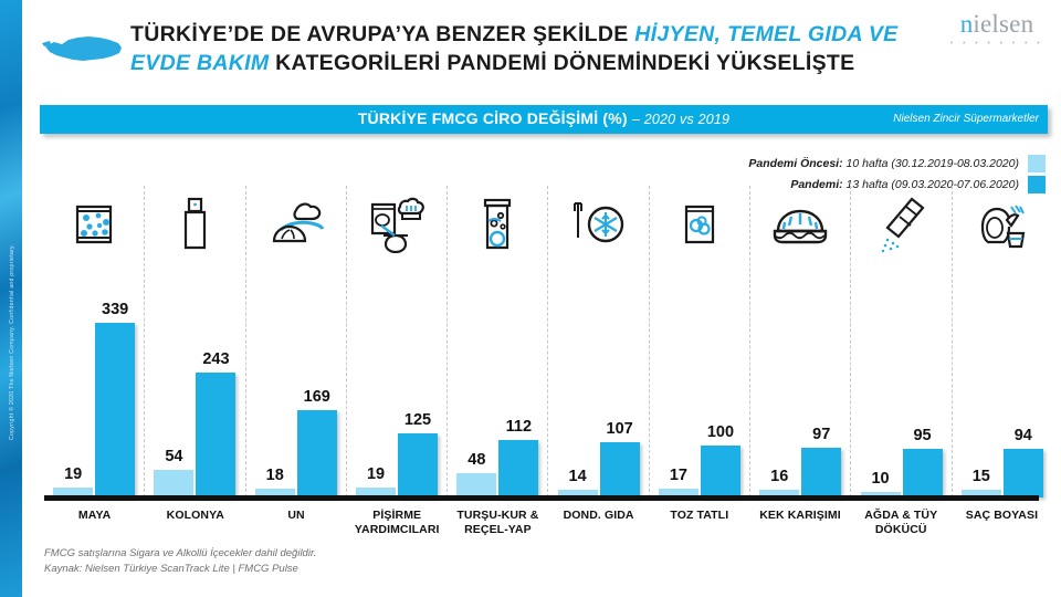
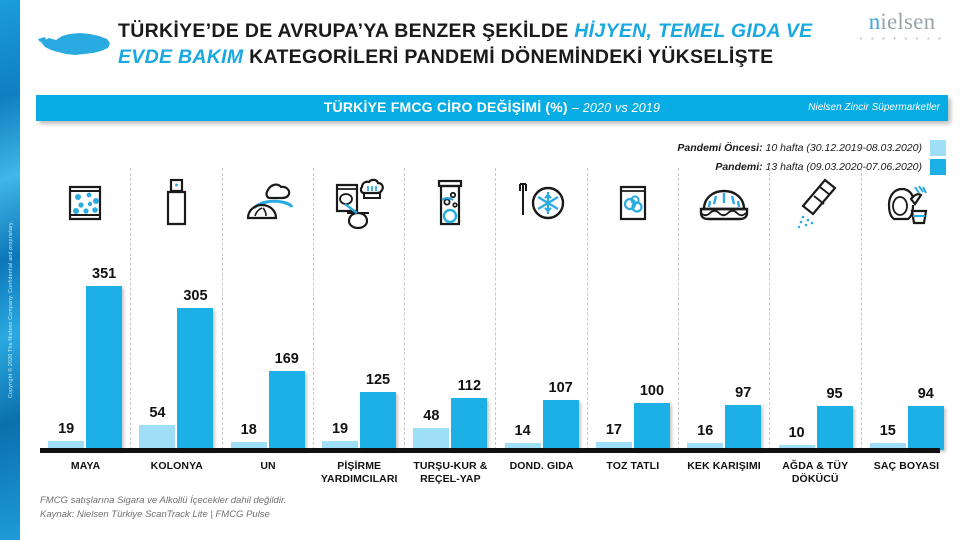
Pandemi: 13 hafta (09.03.2020-07.06.2020)/MAYA: 339 -> 351
Pandemi: 13 hafta (09.03.2020-07.06.2020)/KOLONYA: 243 -> 305
